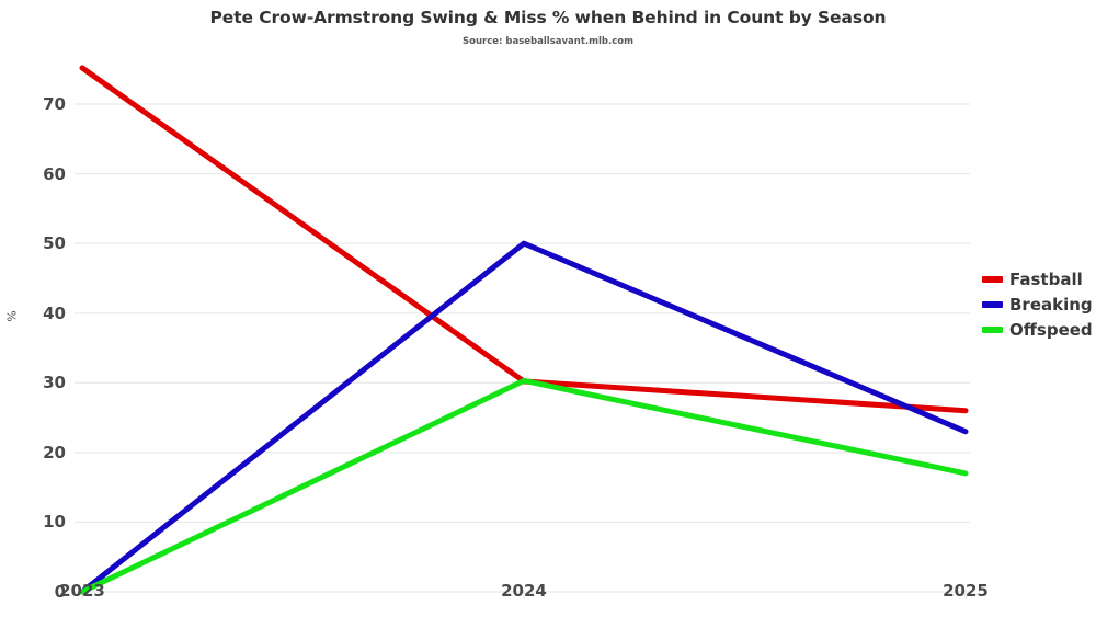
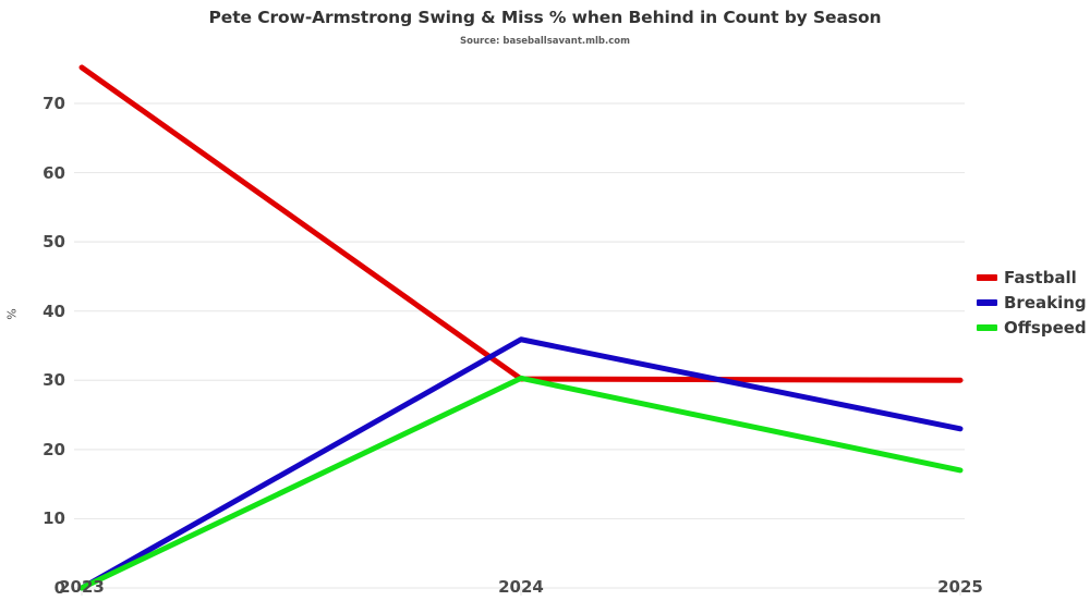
Breaking/2024: 50 -> 36
Fastball/2025: 26 -> 30
